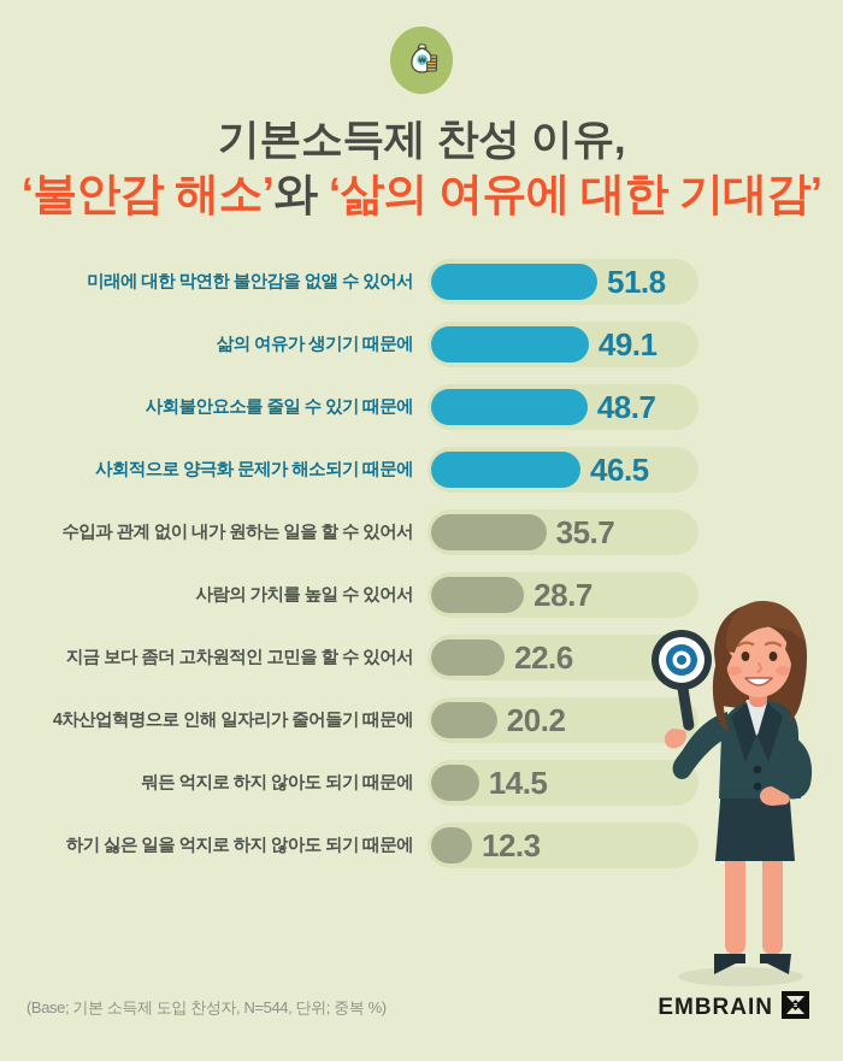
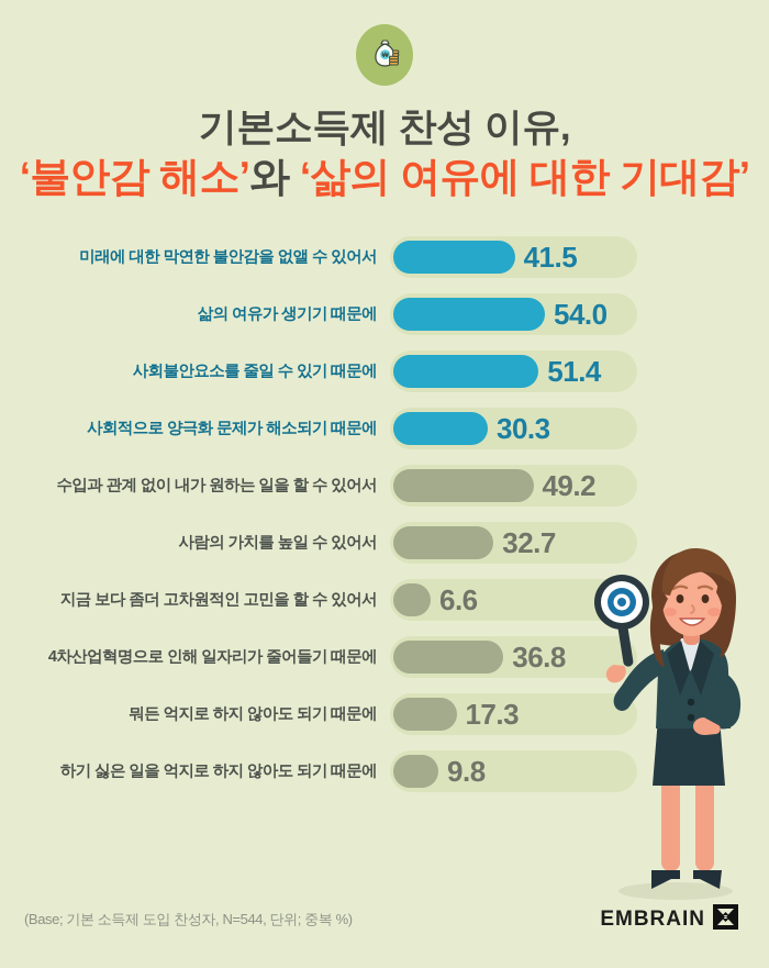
미래에 대한 막연한 불안감을 없앨 수 있어서: 51.8 -> 41.5
삶의 여유가 생기기 때문에: 49.1 -> 54.0
사회불안요소를 줄일 수 있기 때문에: 48.7 -> 51.4
사회적으로 양극화 문제가 해소되기 때문에: 46.5 -> 30.3
수입과 관계 없이 내가 원하는 일을 할 수 있어서: 35.7 -> 49.2
사람의 가치를 높일 수 있어서: 28.7 -> 32.7
지금 보다 좀더 고차원적인 고민을 할 수 있어서: 22.6 -> 6.6
4차산업혁명으로 인해 일자리가 줄어들기 때문에: 20.2 -> 36.8
뭐든 억지로 하지 않아도 되기 때문에: 14.5 -> 17.3
하기 싫은 일을 억지로 하지 않아도 되기 때문에: 12.3 -> 9.8
